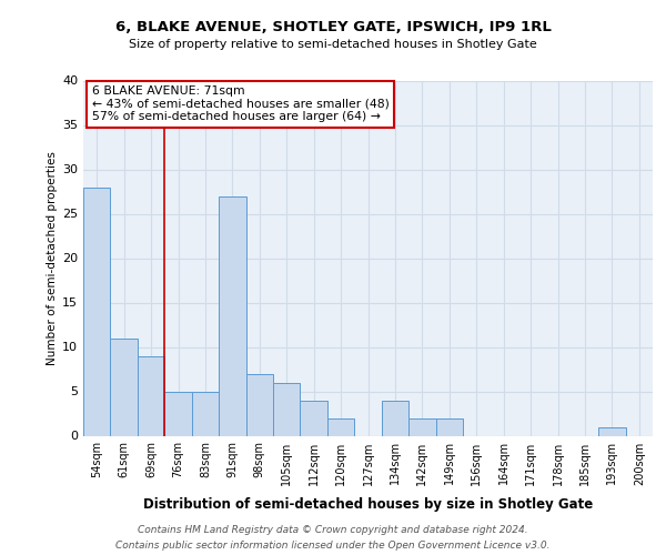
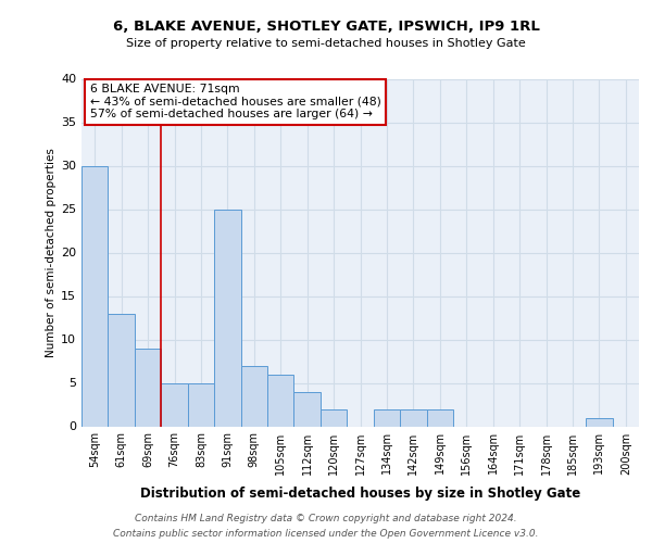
54sqm: 28 -> 30
61sqm: 11 -> 13
91sqm: 27 -> 25
134sqm: 4 -> 2
